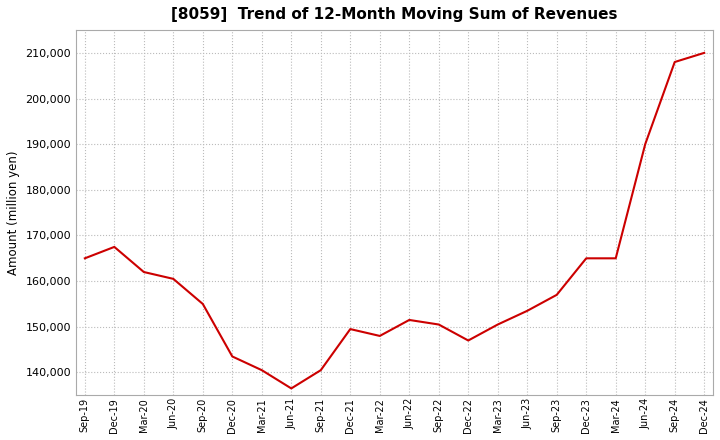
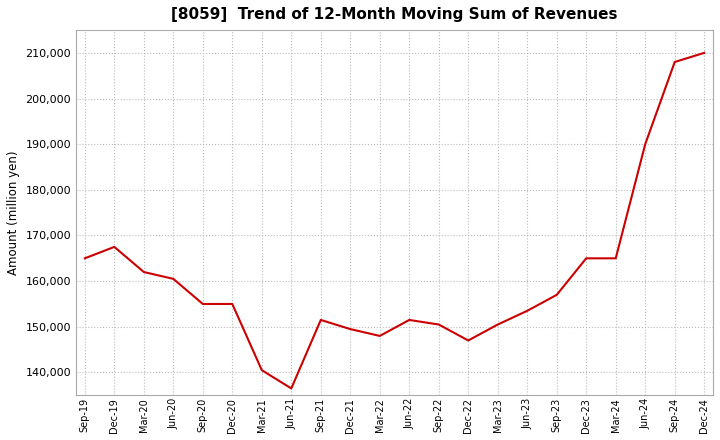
Dec-20: 143,500 -> 155,000
Sep-21: 140,500 -> 151,500
